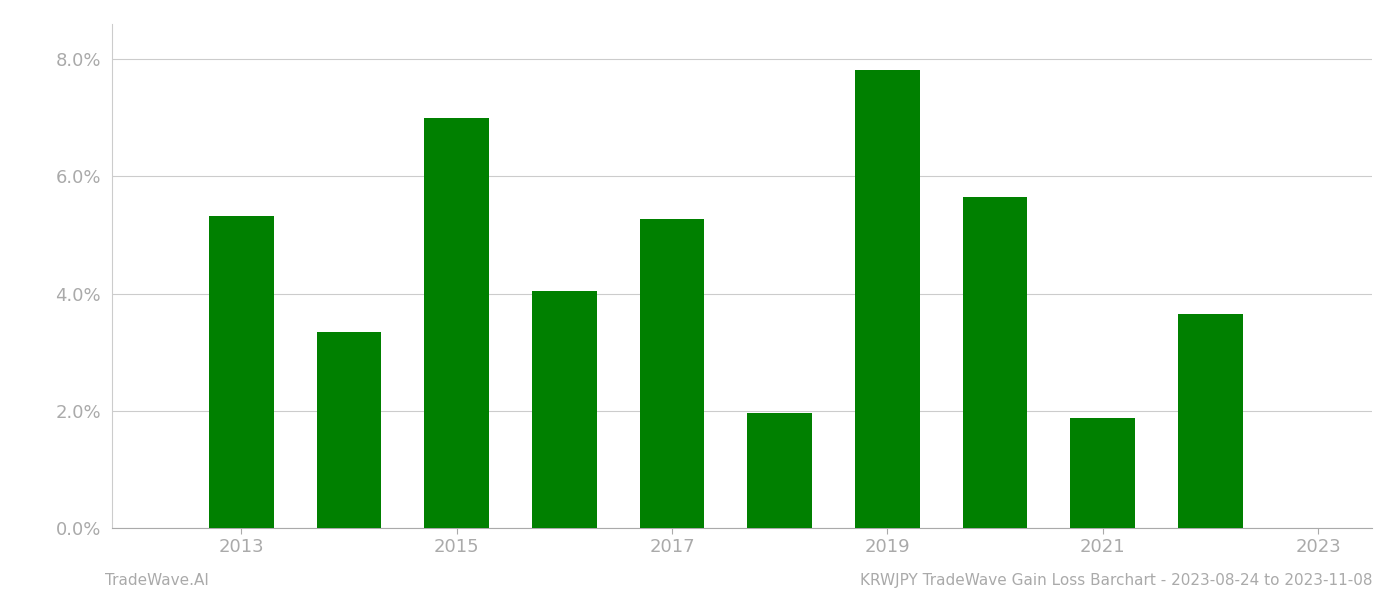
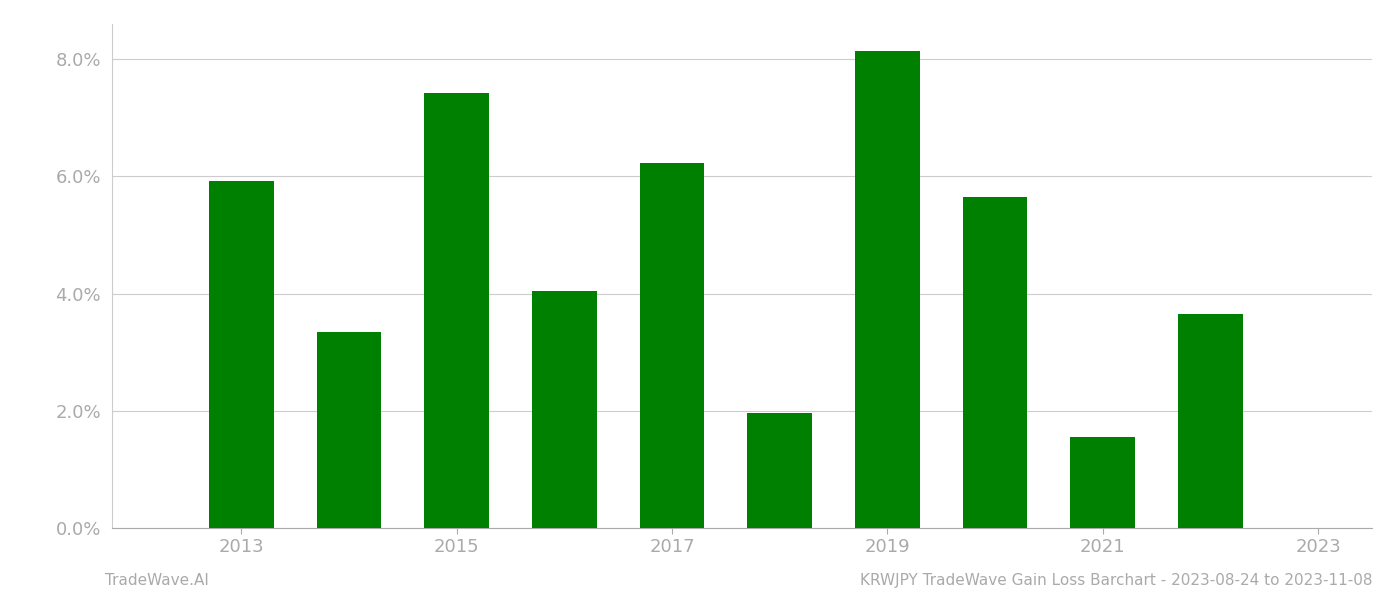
2013: 5.33% -> 5.92%
2015: 7.00% -> 7.42%
2017: 5.27% -> 6.22%
2019: 7.82% -> 8.14%
2021: 1.87% -> 1.56%
